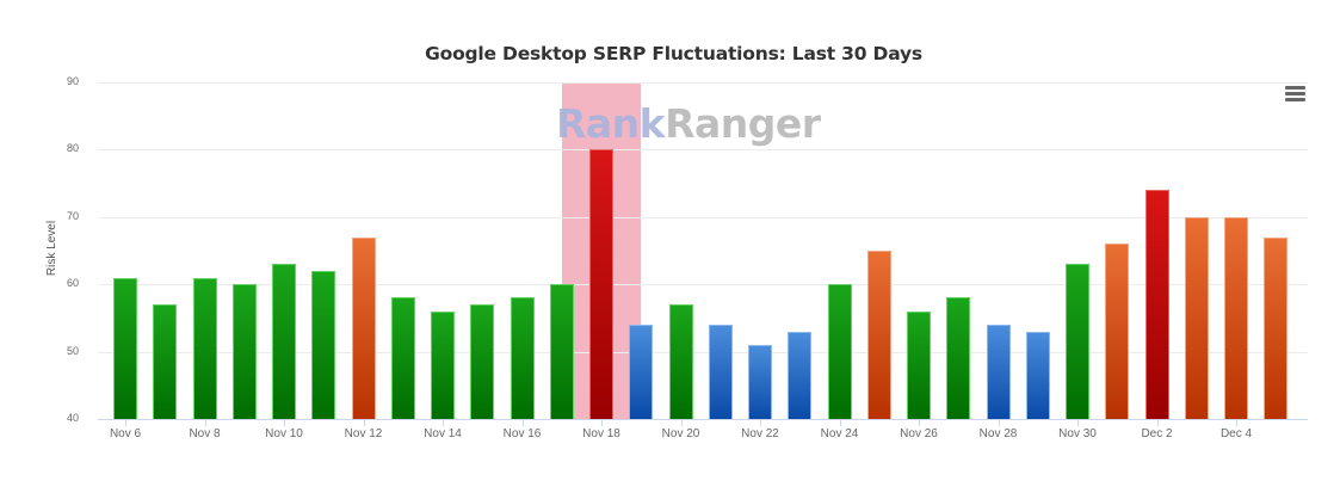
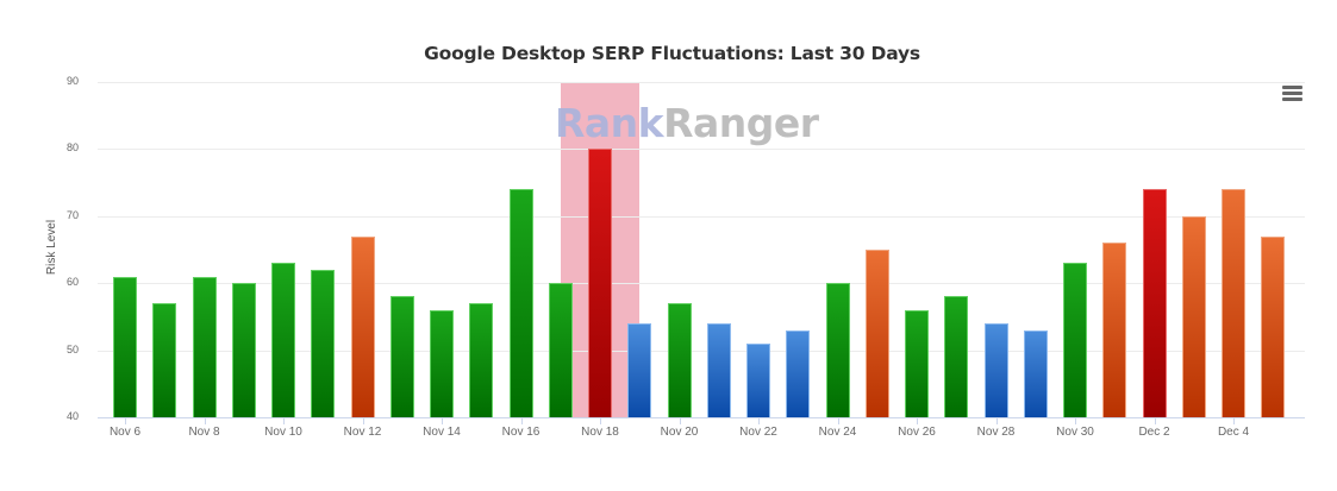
Nov 16: 58 -> 74
Dec 4: 70 -> 74
